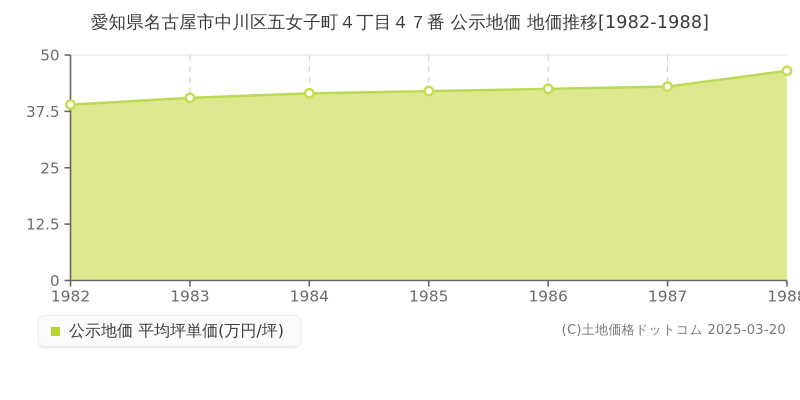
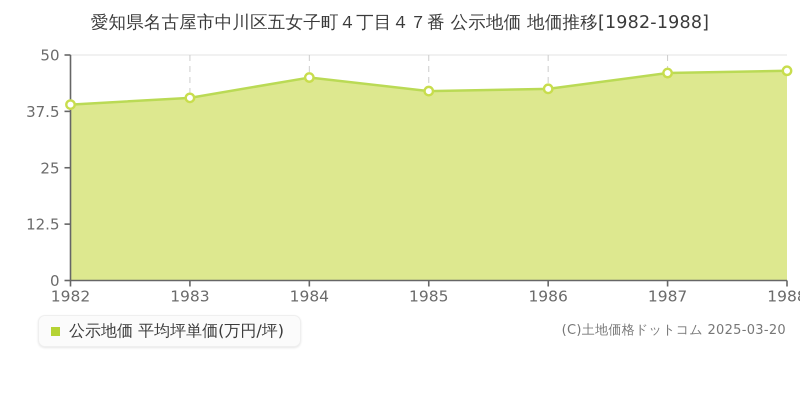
1984: 42 -> 45
1987: 43 -> 46
